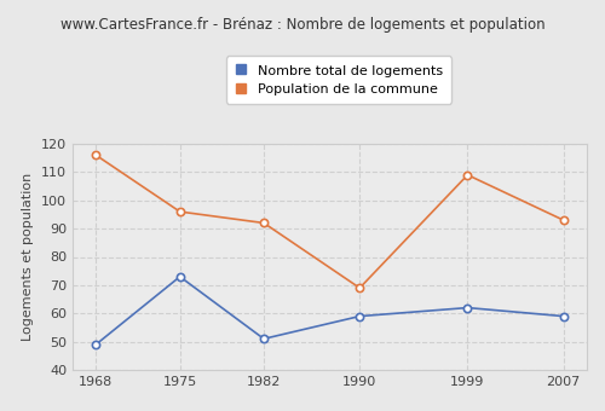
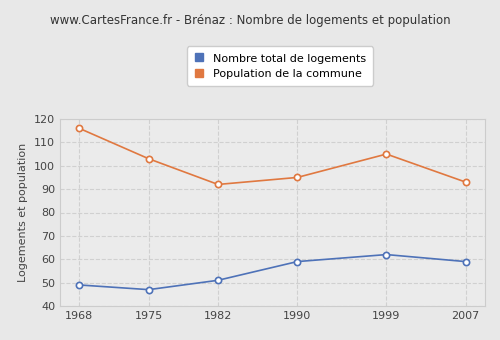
Nombre total de logements/1975: 73 -> 47
Population de la commune/1975: 96 -> 103
Population de la commune/1990: 69 -> 95
Population de la commune/1999: 109 -> 105
